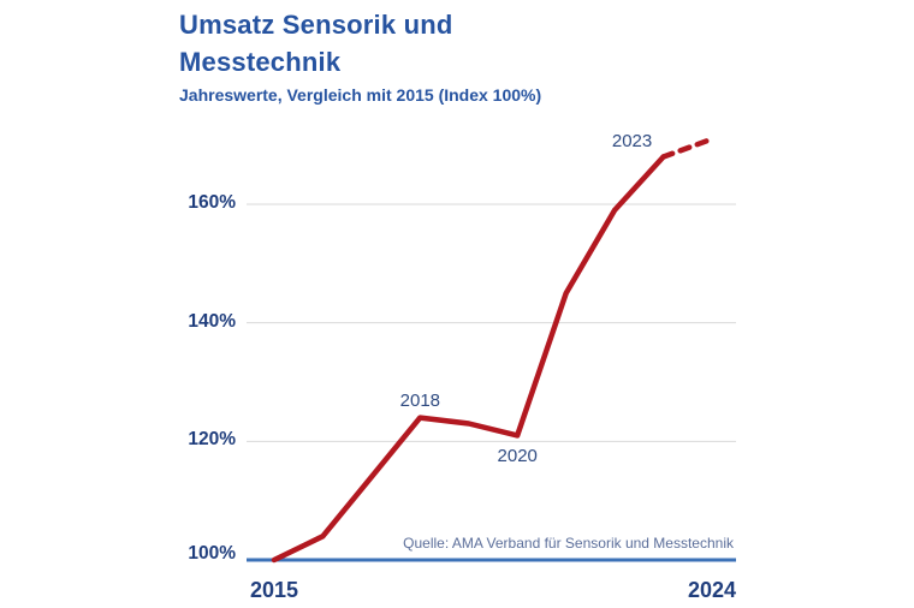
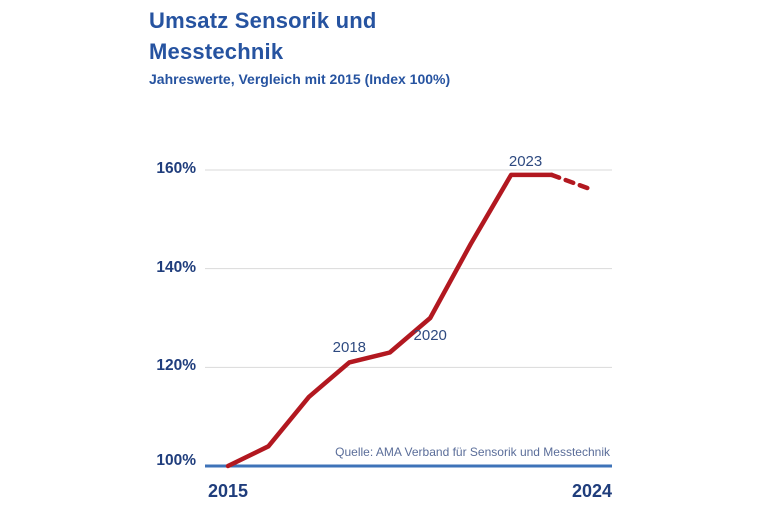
2018: 124% -> 121%
2020: 121% -> 130%
2023: 168% -> 159%
2024: 171% -> 156%
